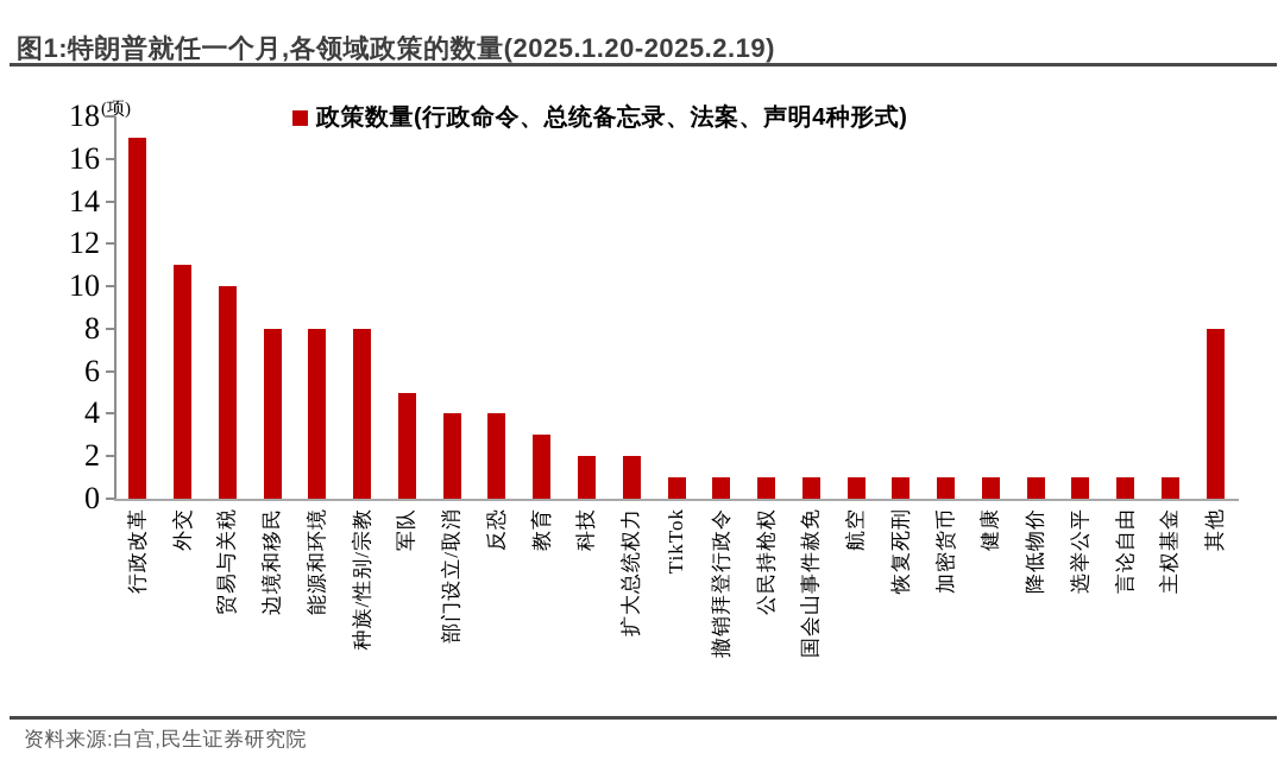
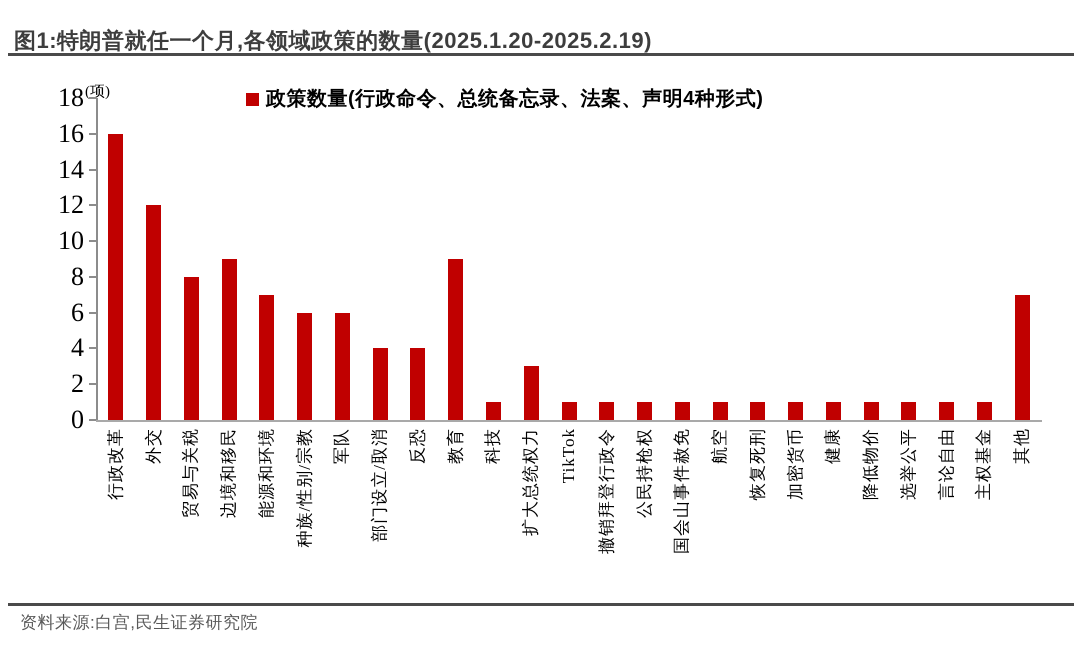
行政改革: 17 -> 16
外交: 11 -> 12
贸易与关税: 10 -> 8
边境和移民: 8 -> 9
能源和环境: 8 -> 7
种族/性别/宗教: 8 -> 6
军队: 5 -> 6
教育: 3 -> 9
科技: 2 -> 1
扩大总统权力: 2 -> 3
其他: 8 -> 7
